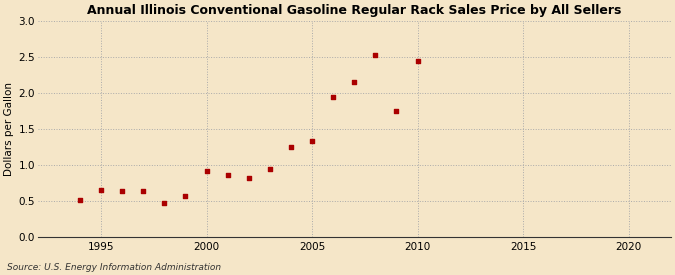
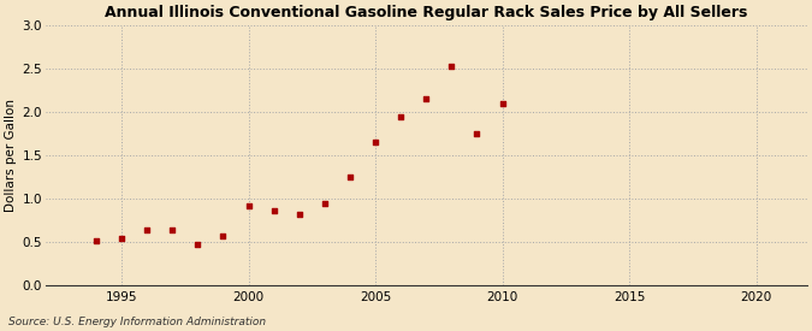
1995: 0.66 -> 0.55
2005: 1.34 -> 1.65
2010: 2.44 -> 2.10
